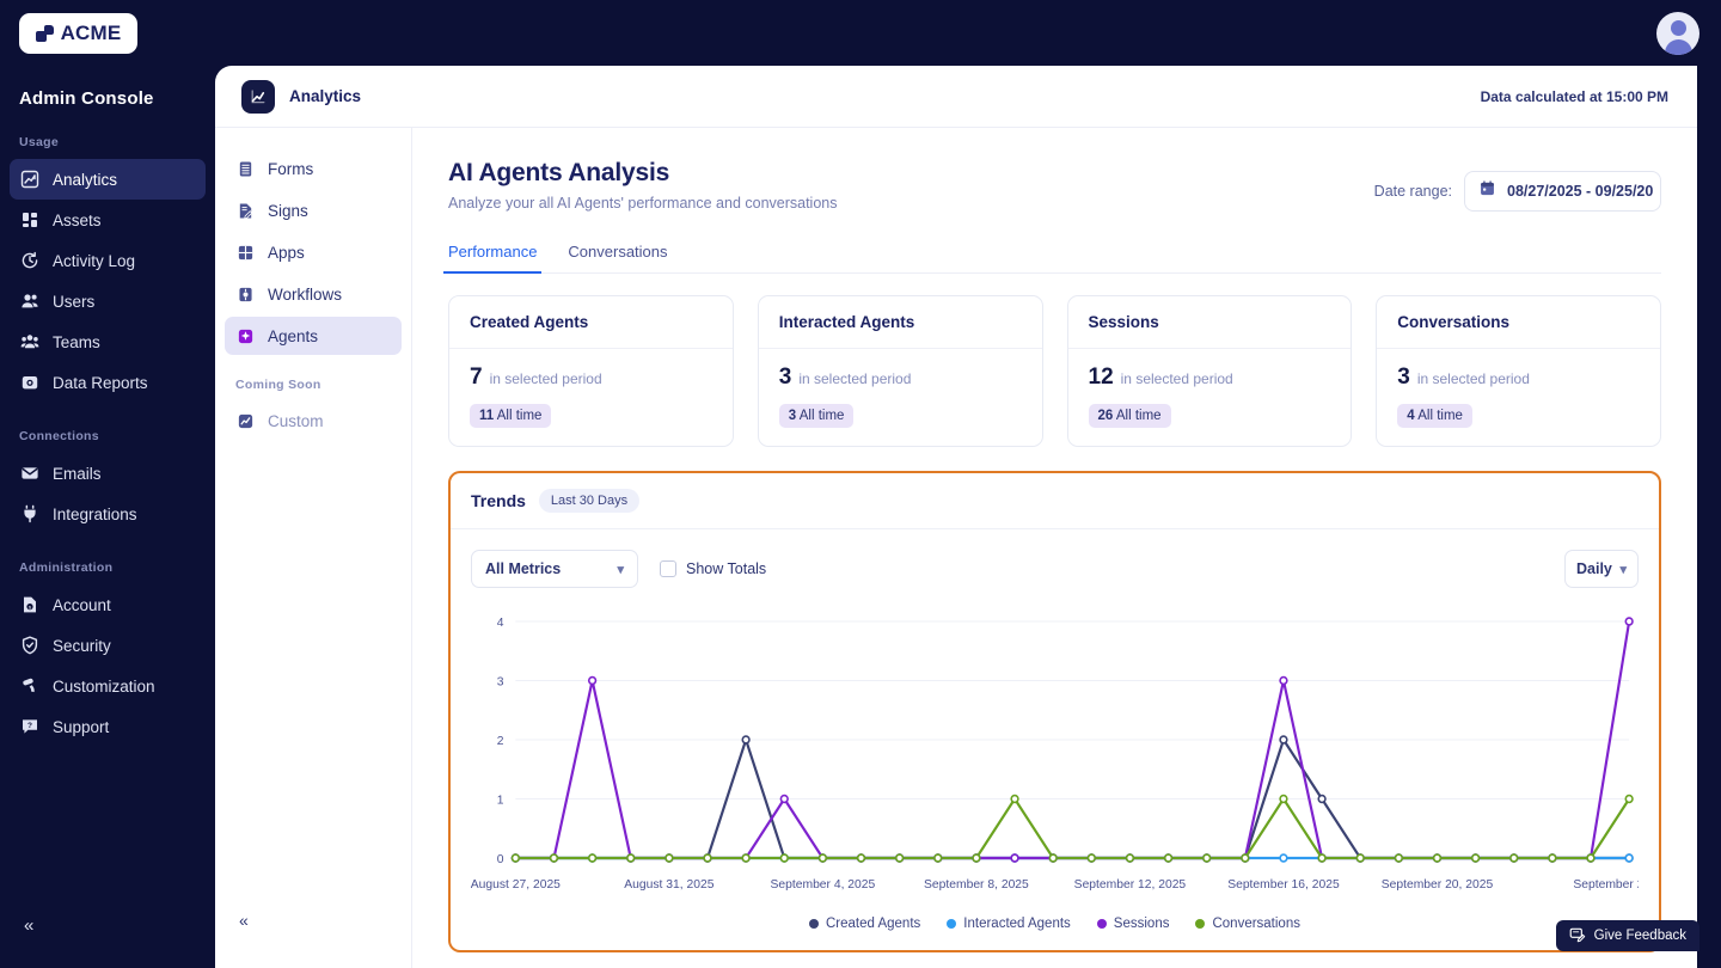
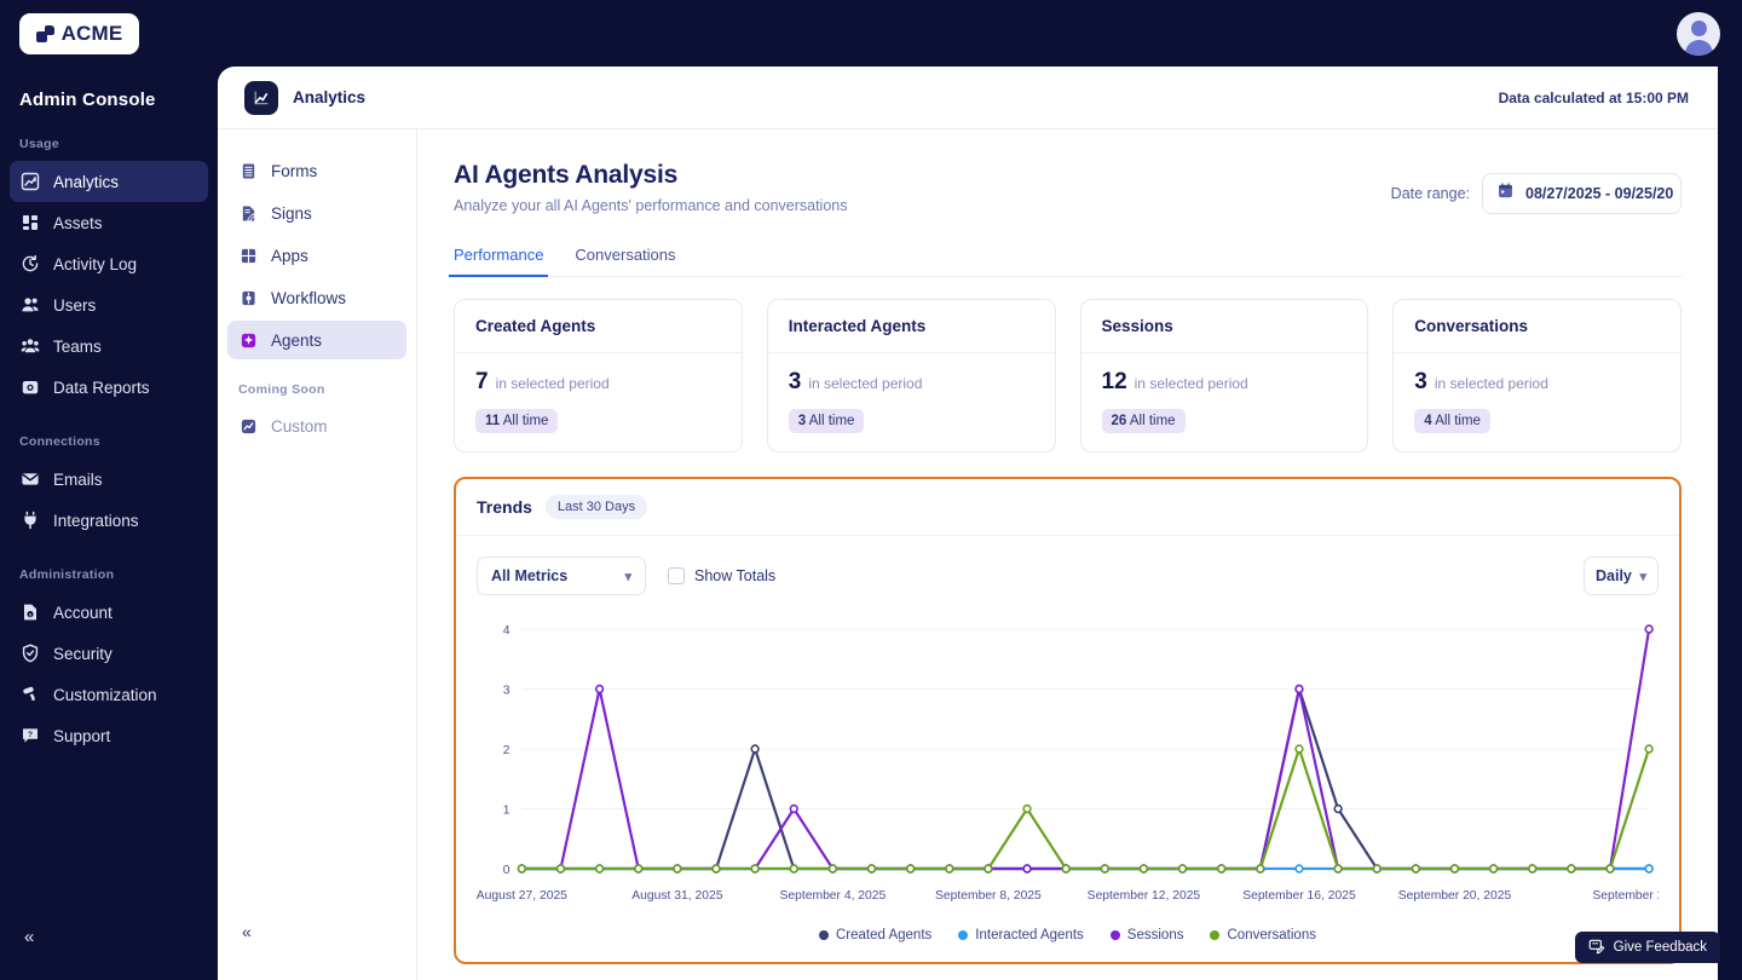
Created Agents/September 16, 2025: 2 -> 3
Conversations/September 16, 2025: 1 -> 2
Conversations/September 25, 2025: 1 -> 2
